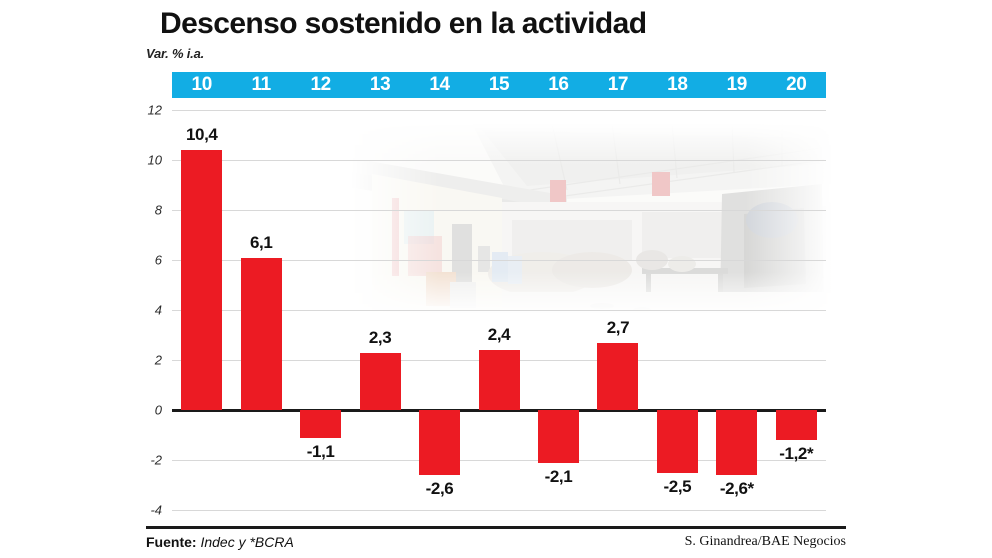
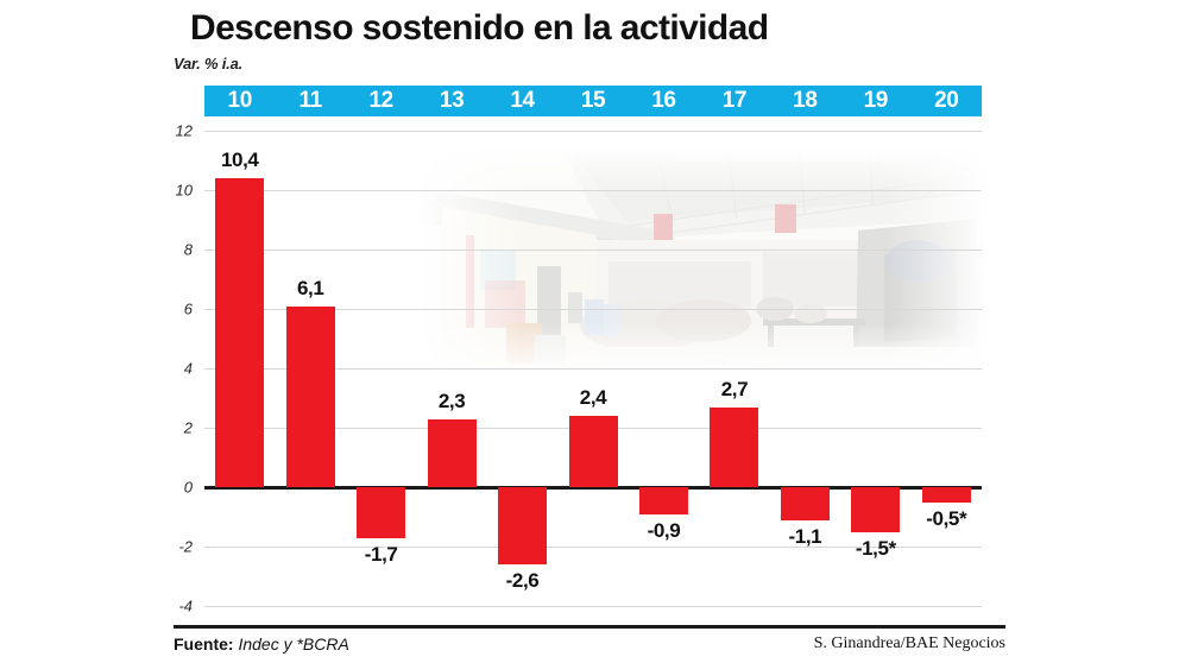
12: -1,1 -> -1,7
16: -2,1 -> -0,9
18: -2,5 -> -1,1
19: -2,6 -> -1,5
20: -1,2 -> -0,5
